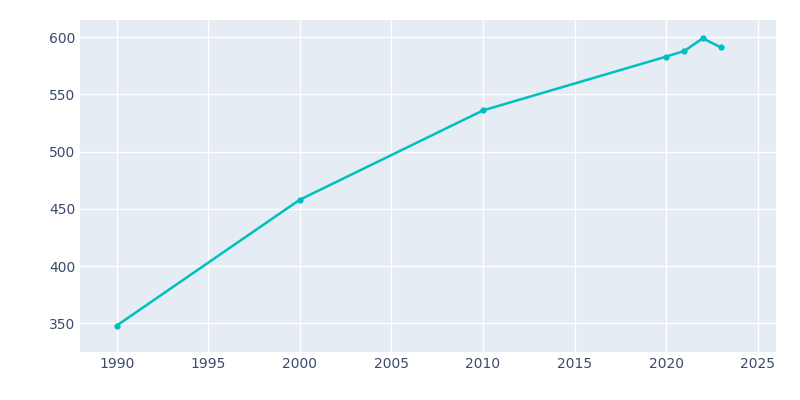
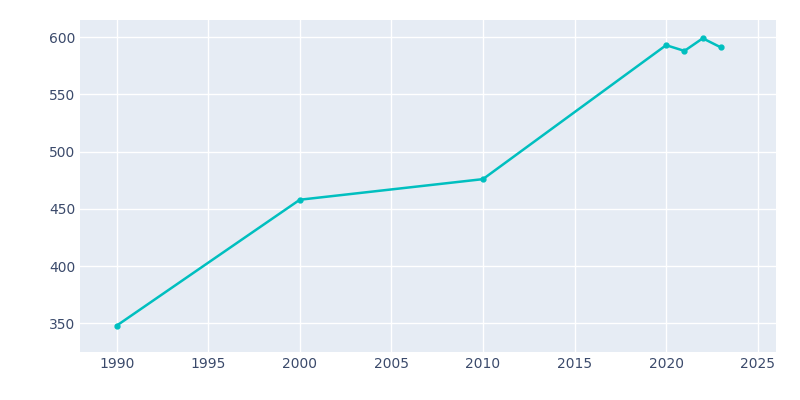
2010: 536 -> 476
2020: 583 -> 593
